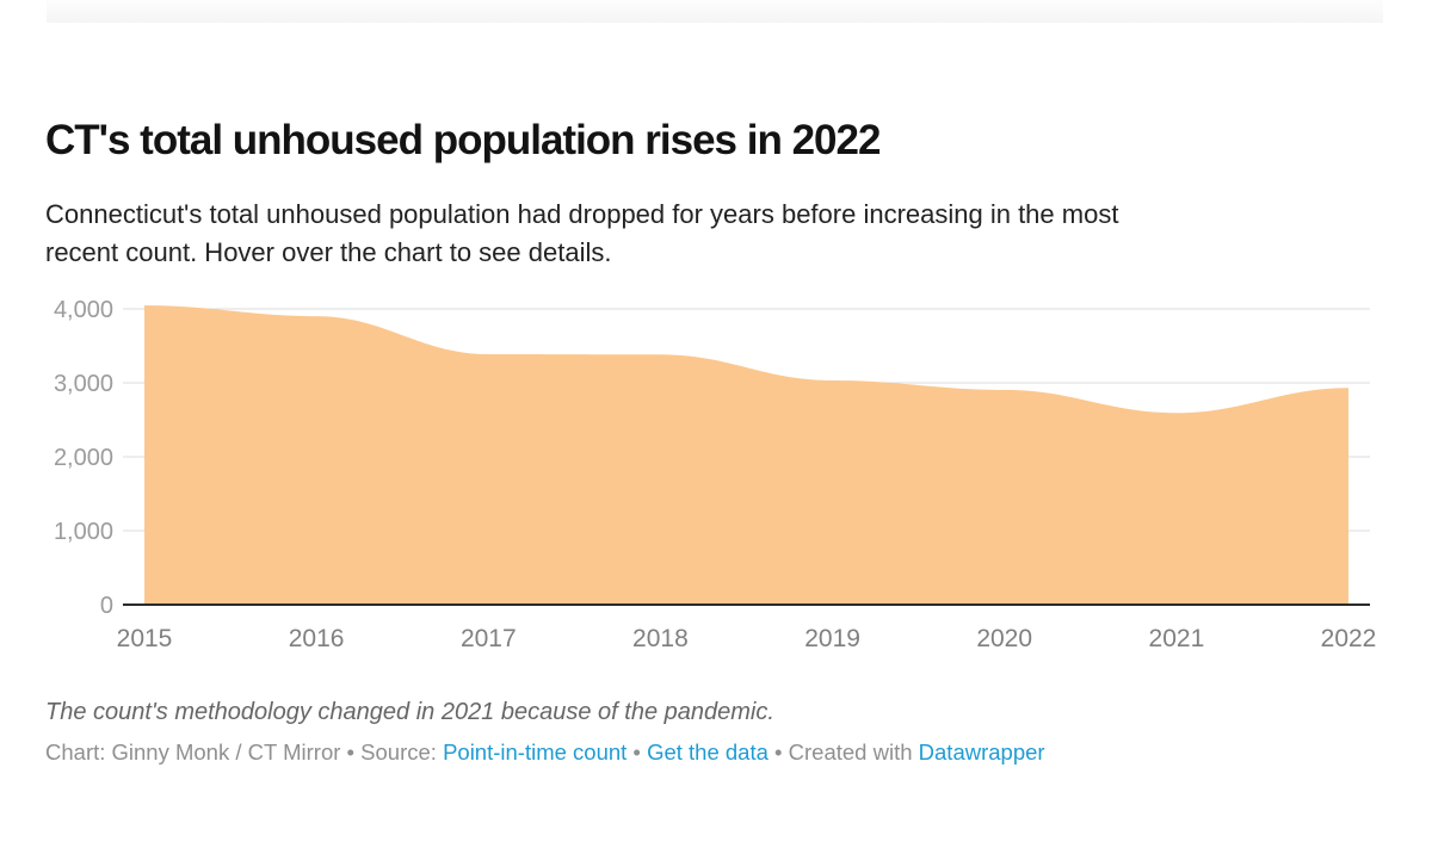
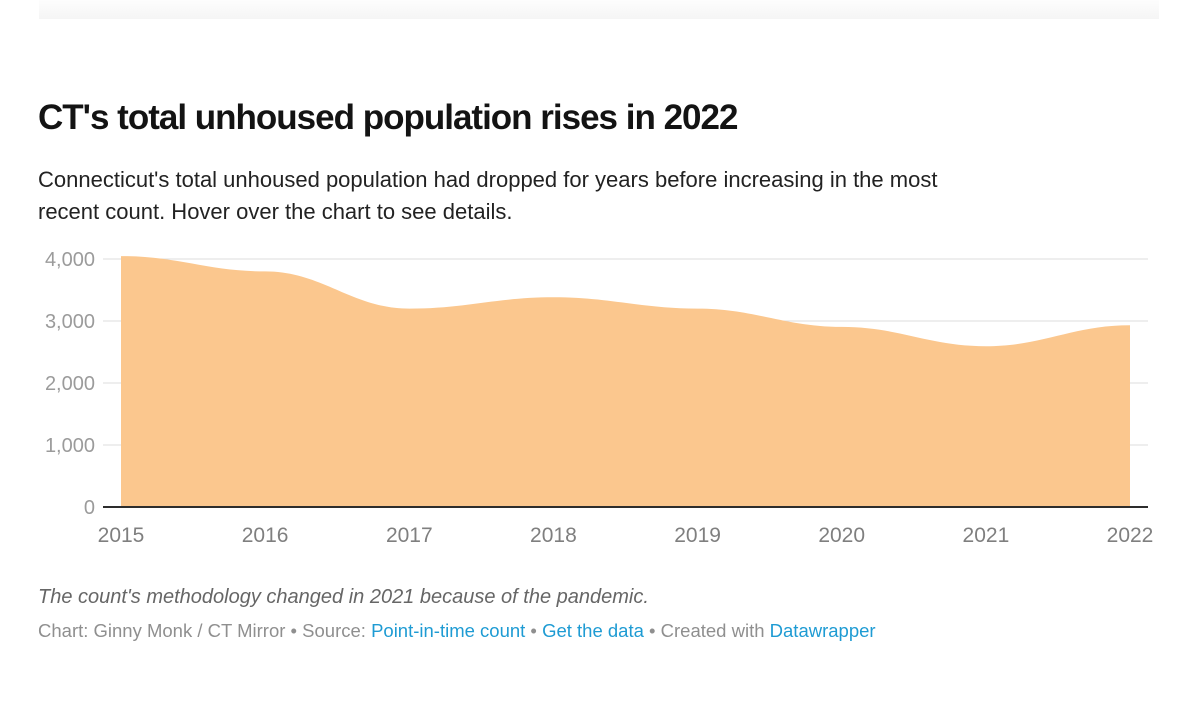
2016: 3900 -> 3800
2017: 3400 -> 3200
2019: 3000 -> 3200
